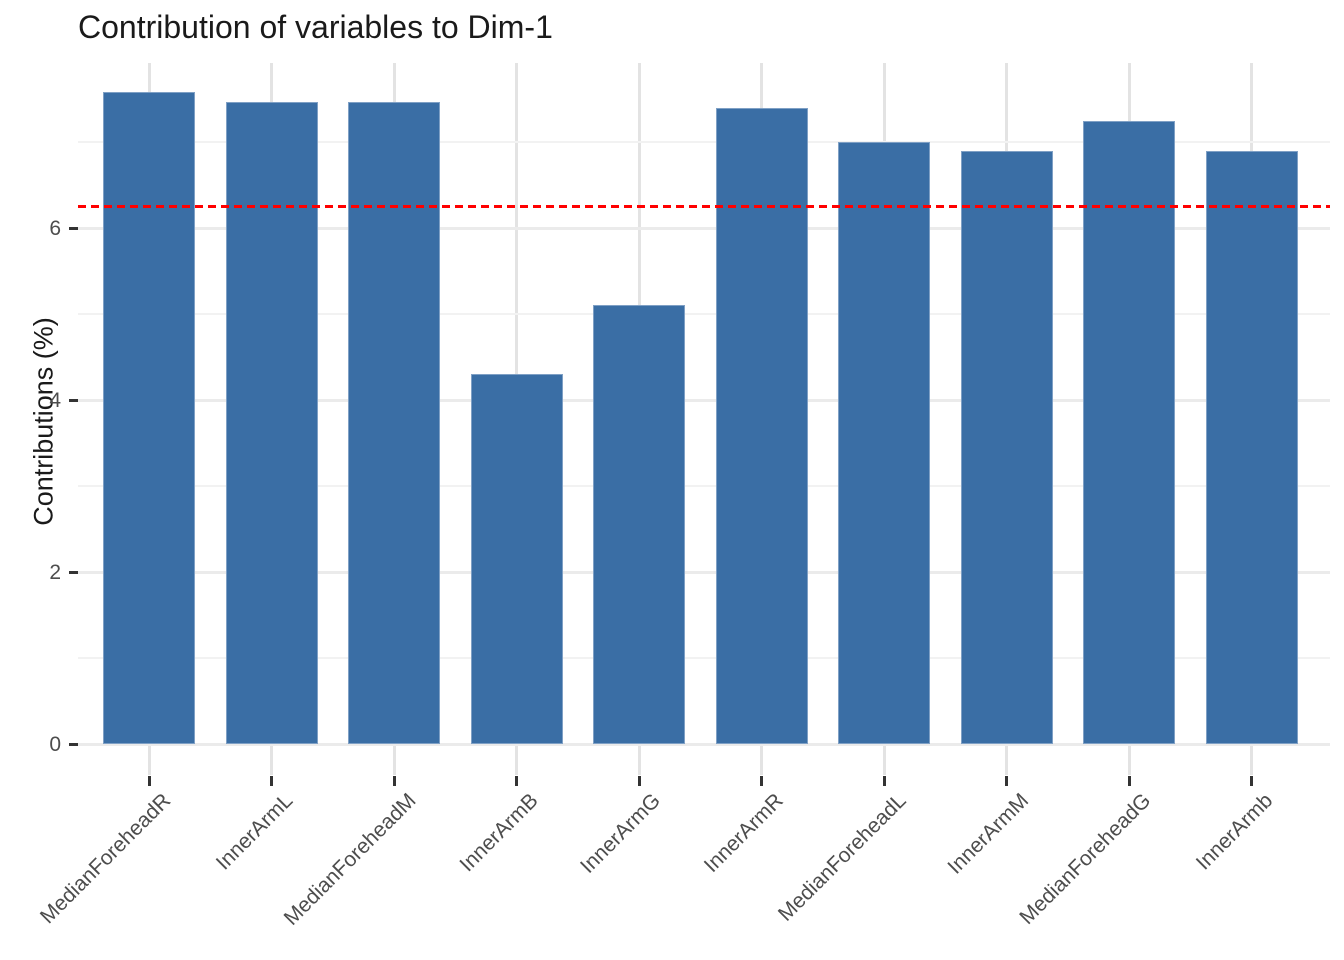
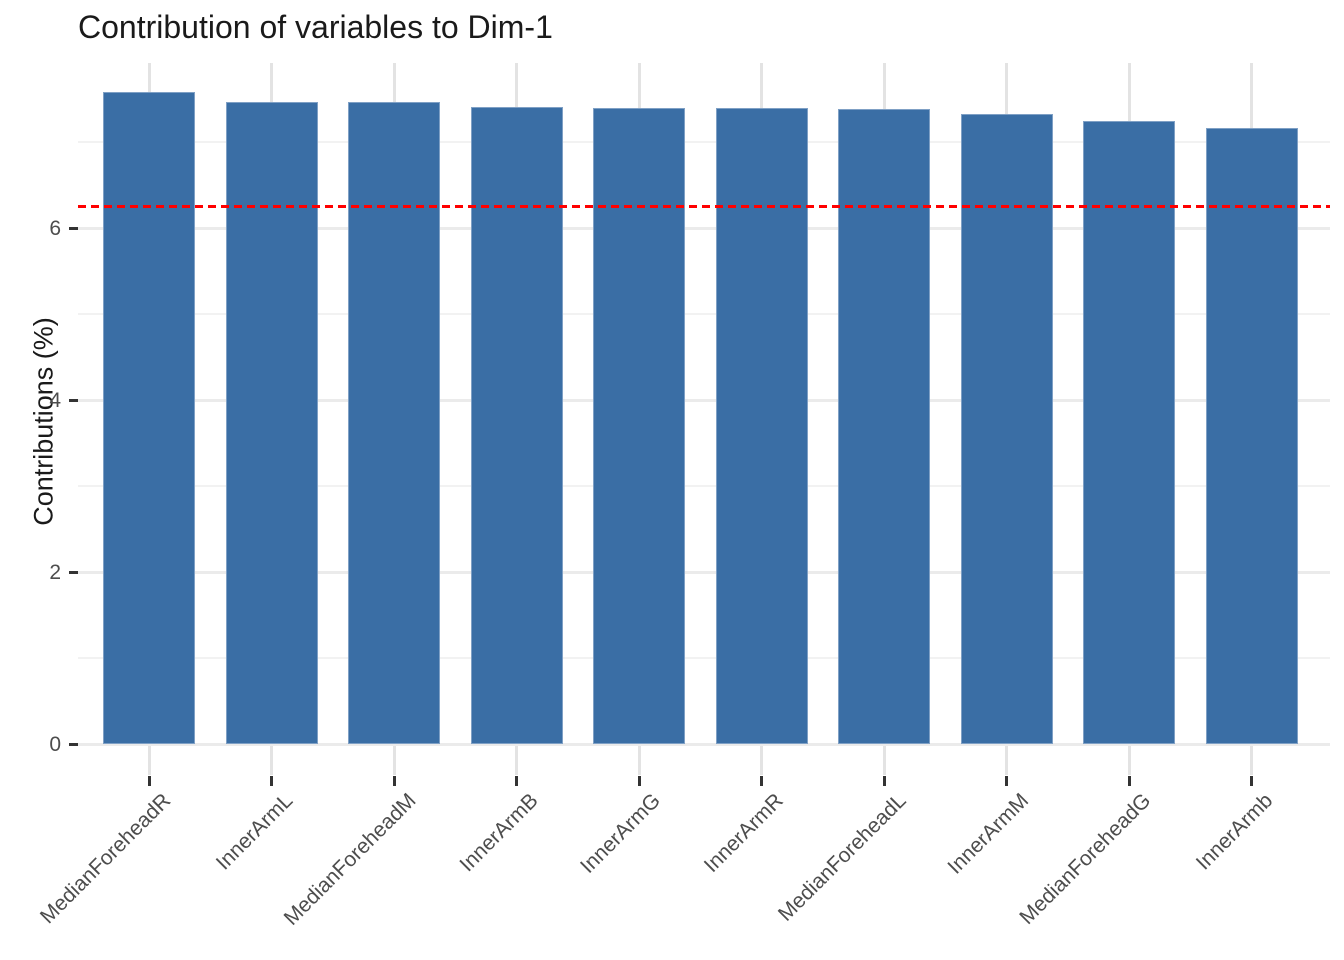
InnerArmB: 4.3 -> 7.4
InnerArmG: 5.1 -> 7.4
MedianForeheadL: 7.0 -> 7.4
InnerArmM: 6.9 -> 7.3
InnerArmb: 6.9 -> 7.2
